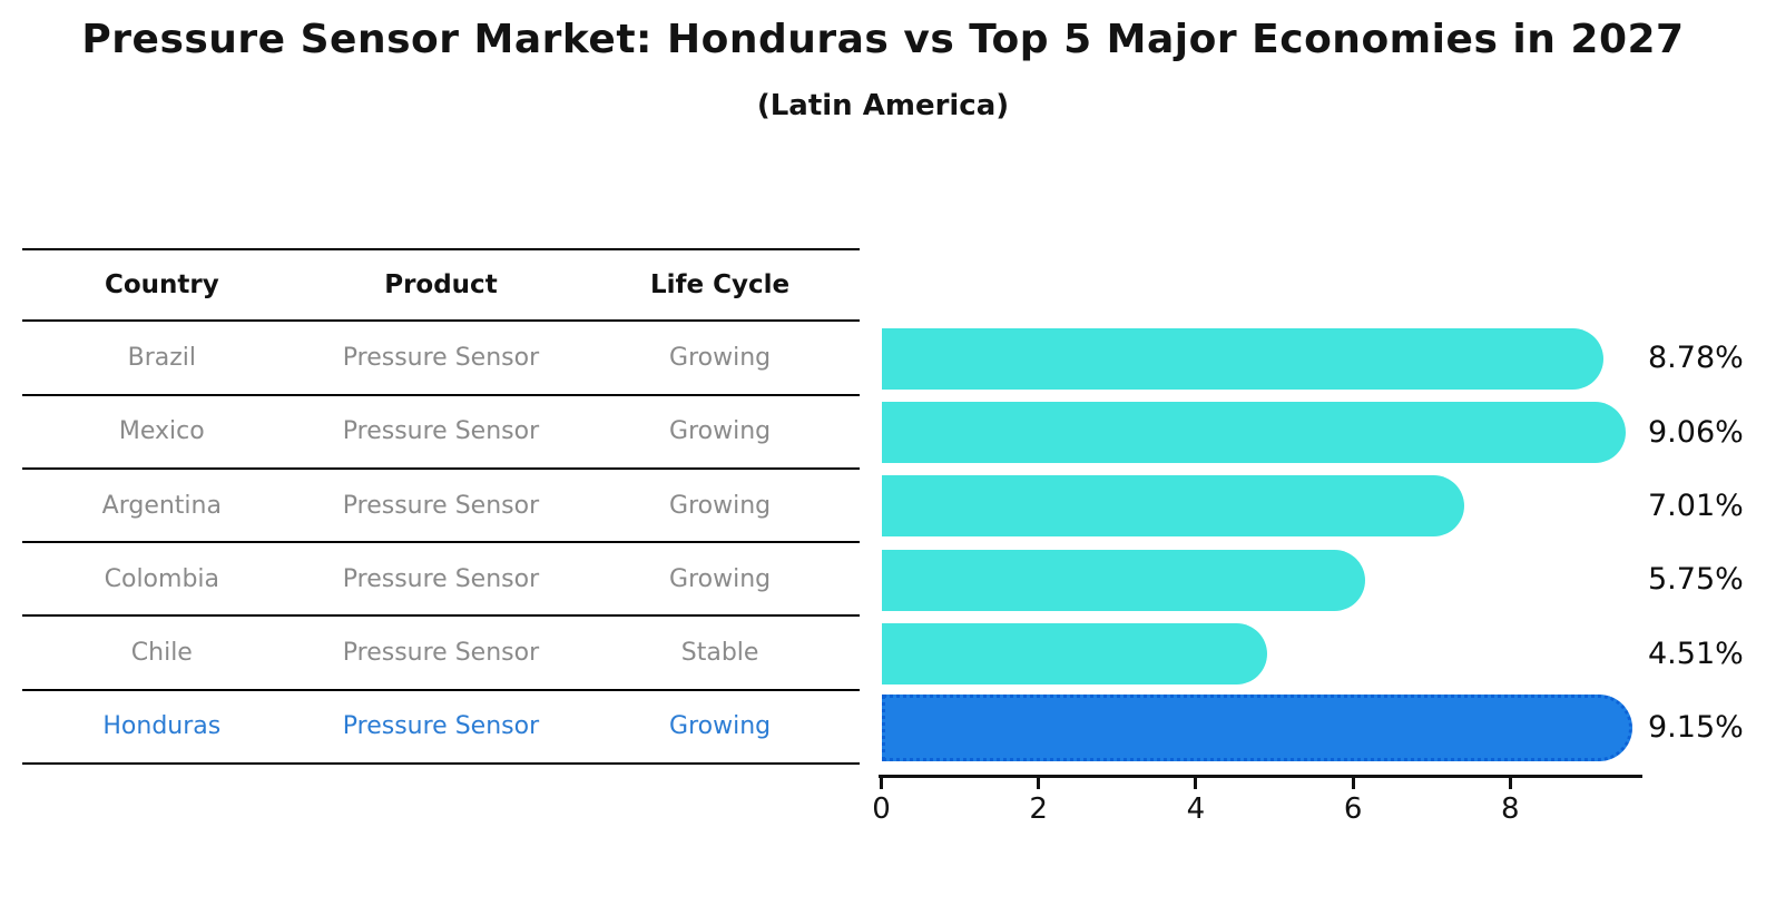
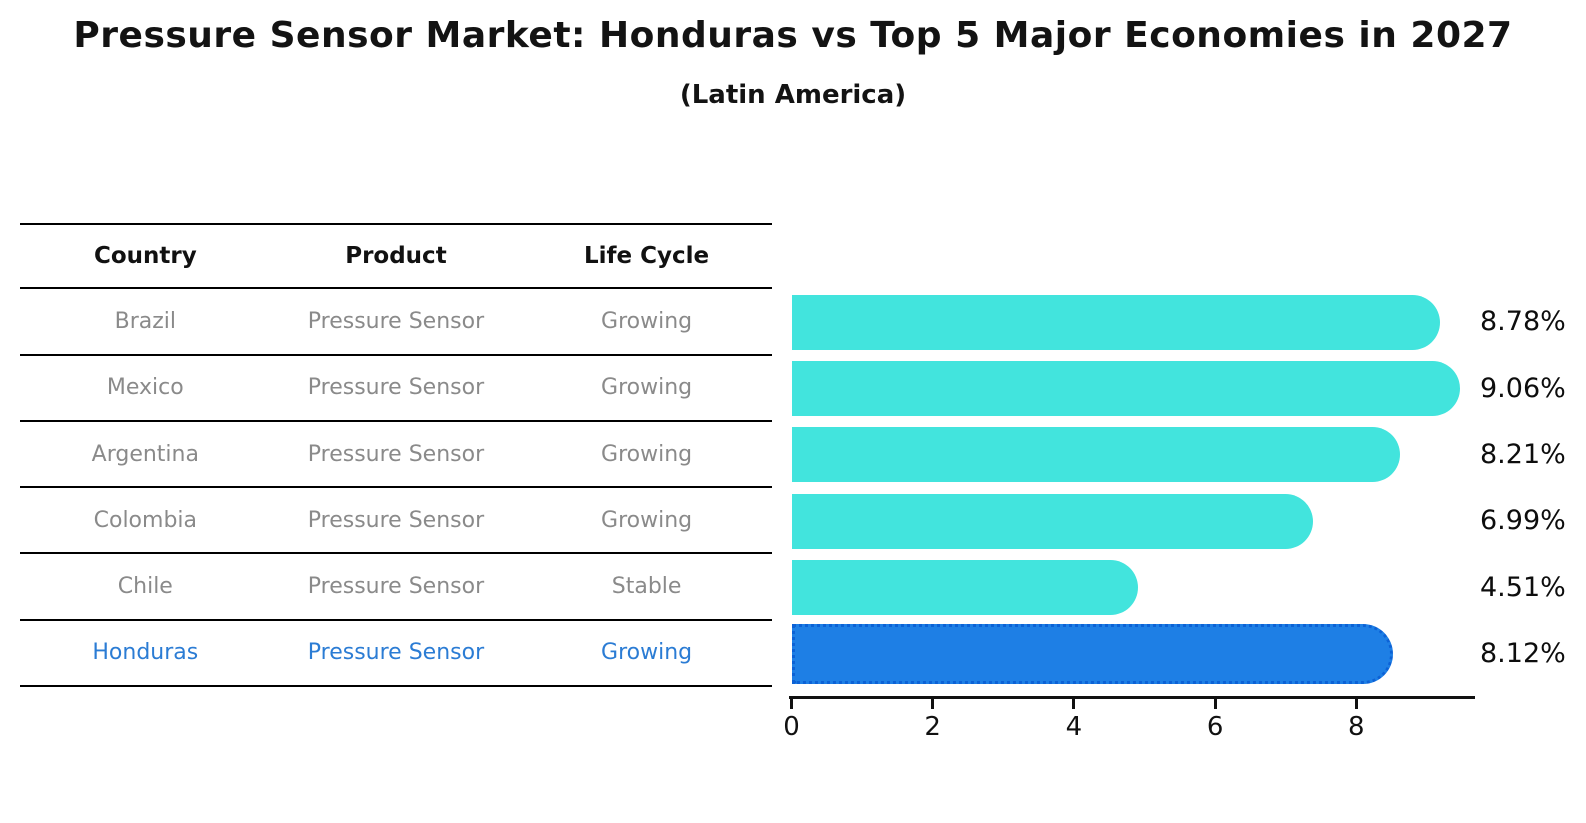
Argentina: 7.01% -> 8.21%
Colombia: 5.75% -> 6.99%
Honduras: 9.15% -> 8.12%
